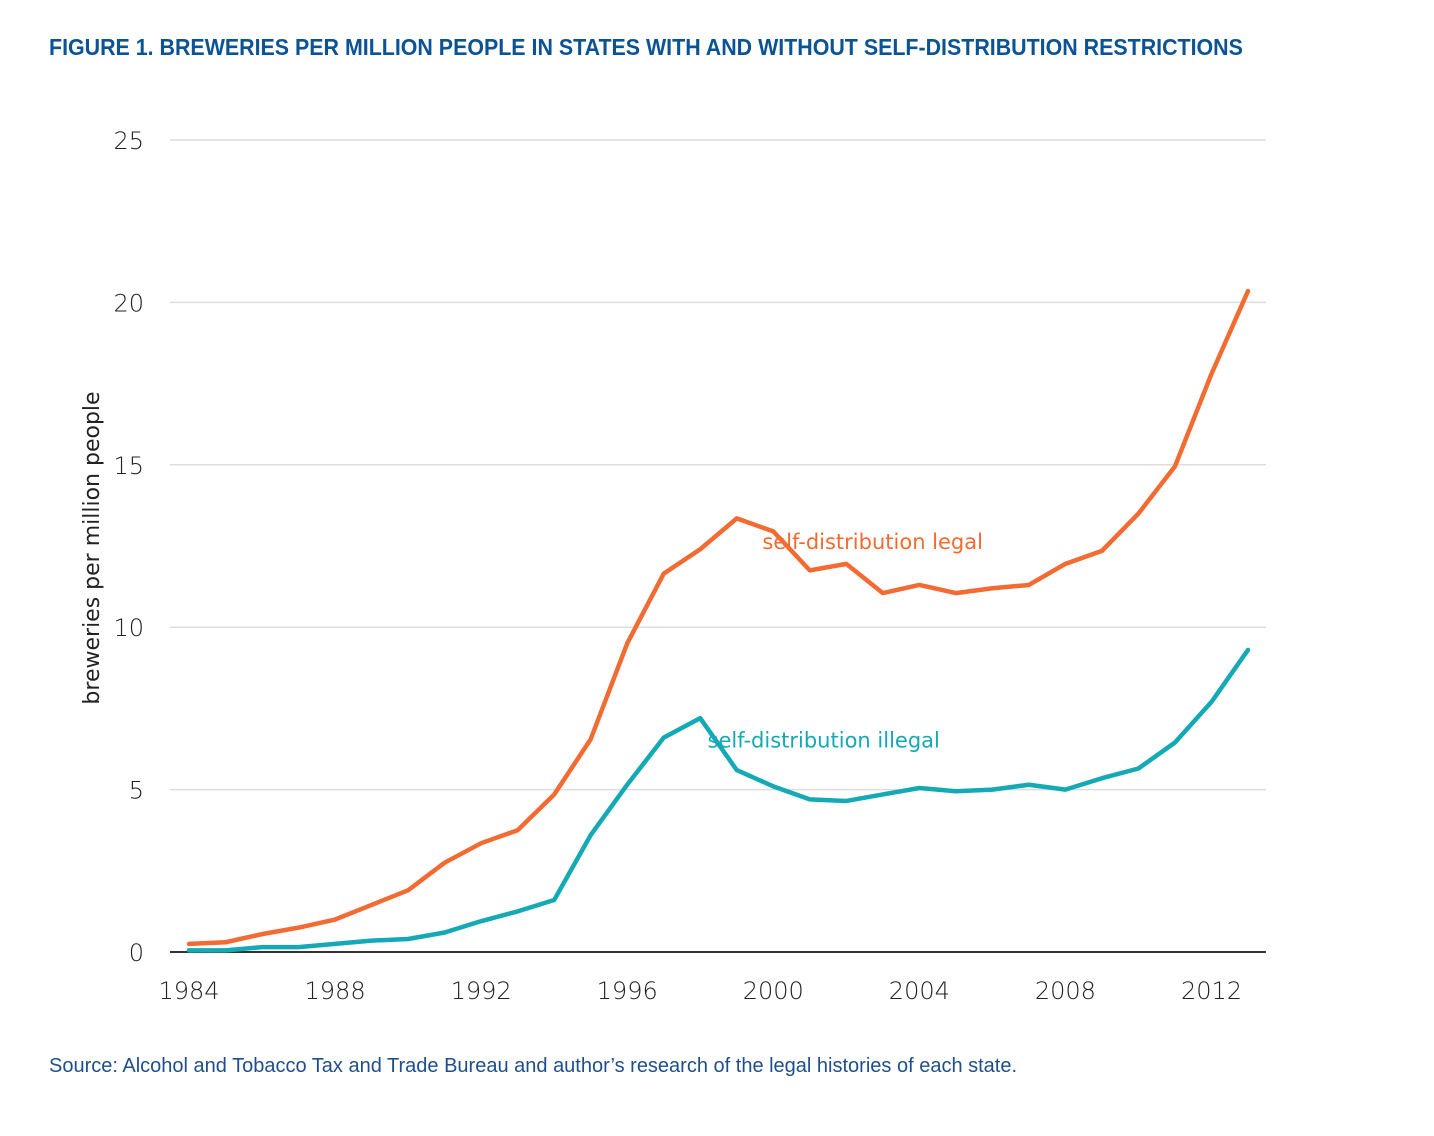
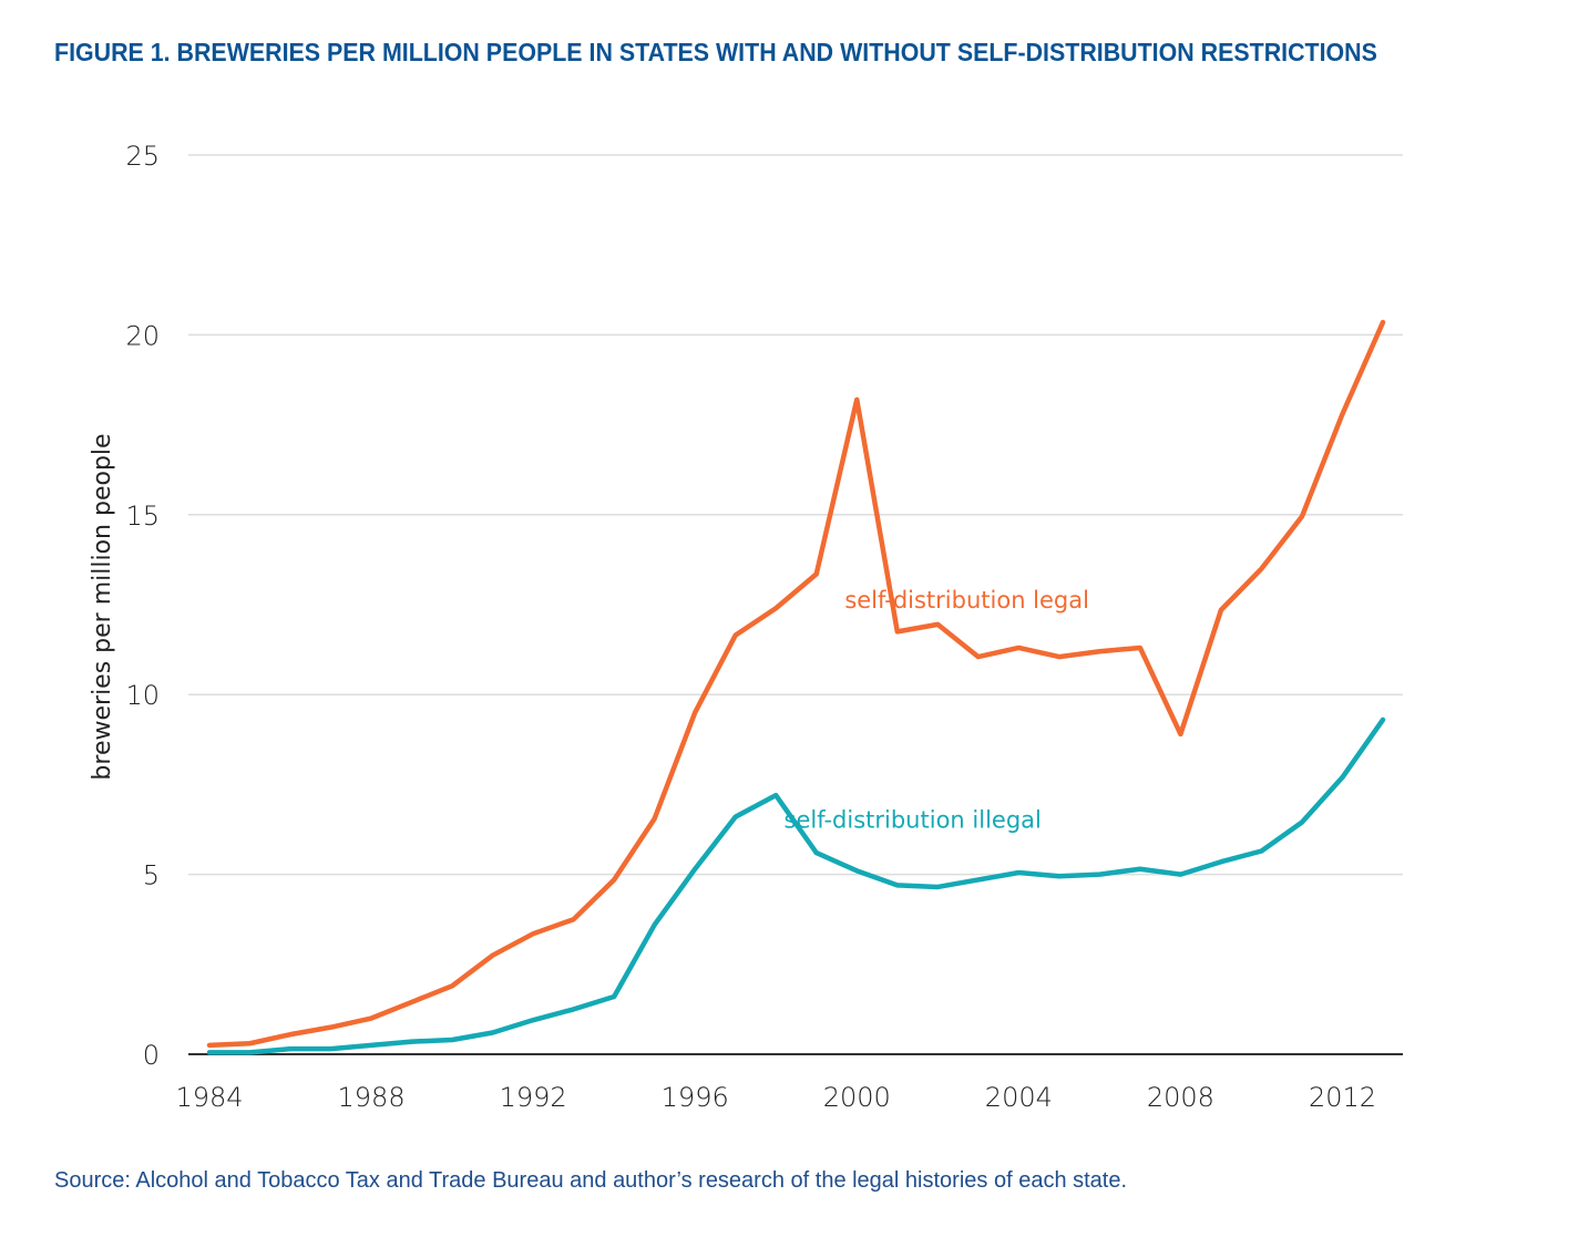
self-distribution legal/2000: 12.9 -> 18.2
self-distribution legal/2008: 11.9 -> 8.9
